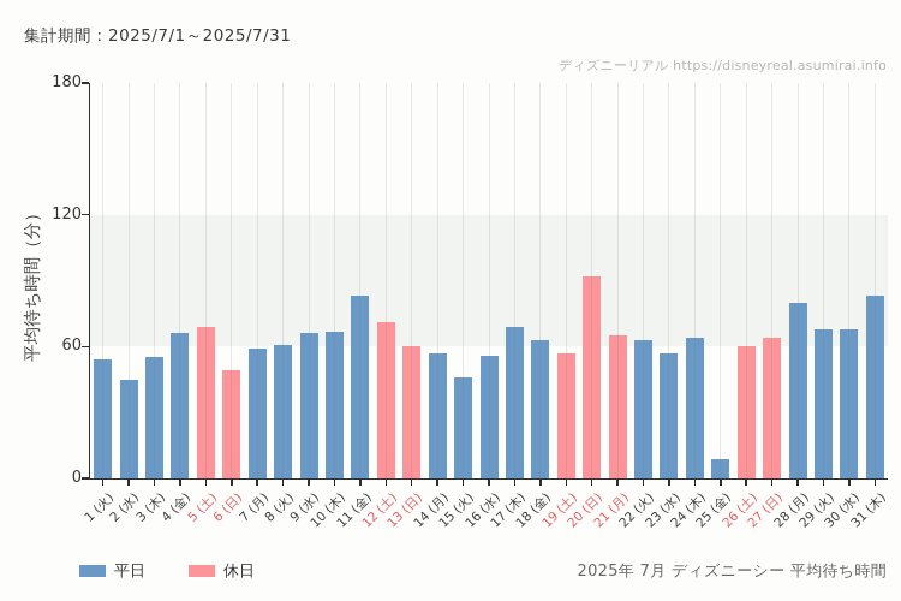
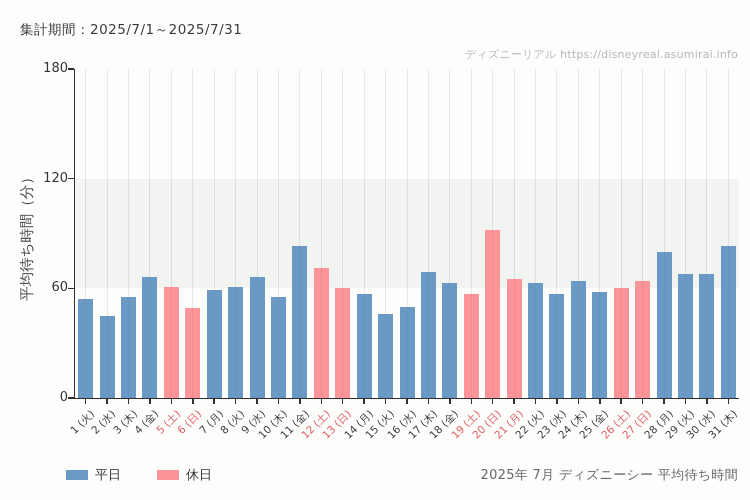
5 (土): 69 -> 61
10 (木): 67 -> 55
16 (水): 56 -> 50
25 (金): 9 -> 58
